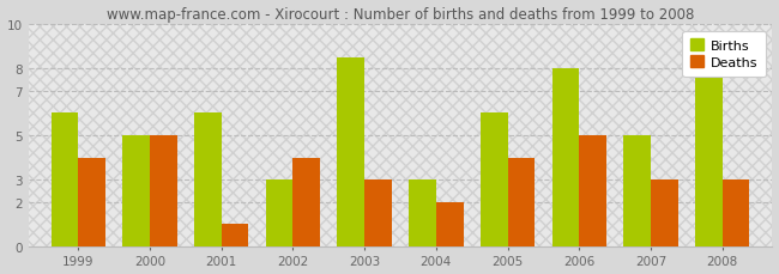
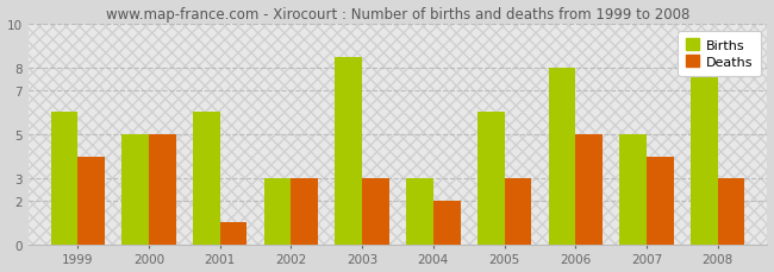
Deaths/2002: 4 -> 3
Deaths/2005: 4 -> 3
Deaths/2007: 3 -> 4
